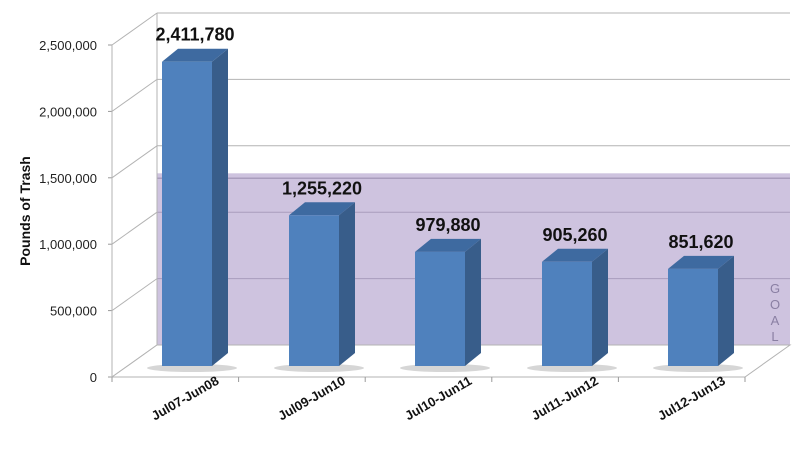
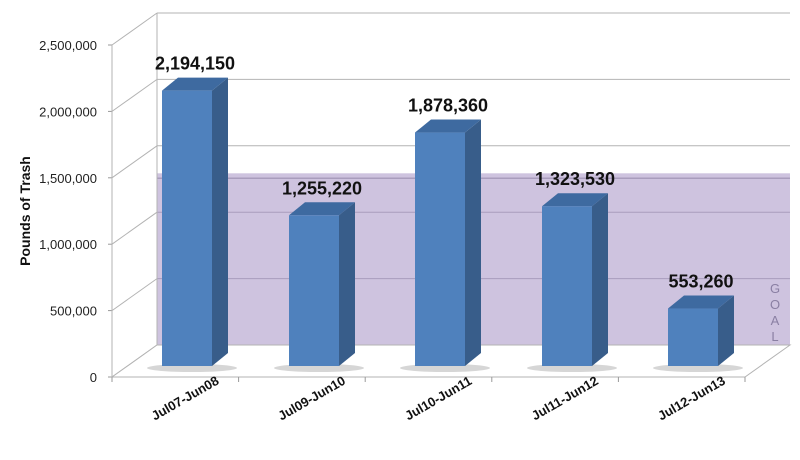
Jul07-Jun08: 2,411,780 -> 2,194,150
Jul10-Jun11: 979,880 -> 1,878,360
Jul11-Jun12: 905,260 -> 1,323,530
Jul12-Jun13: 851,620 -> 553,260
